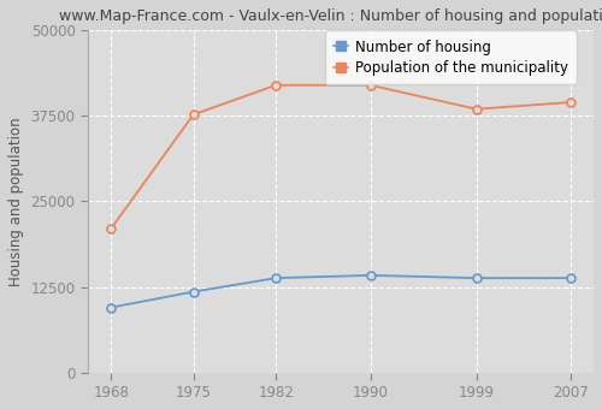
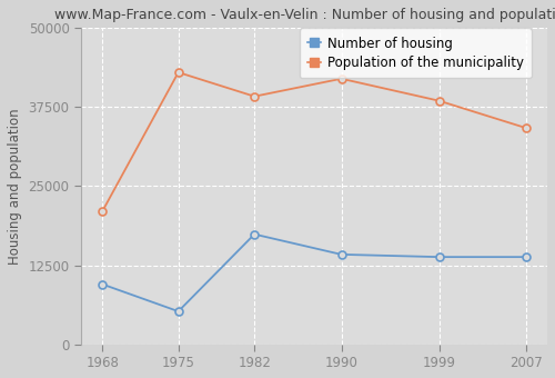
Number of housing/1975: 11800 -> 5200
Population of the municipality/1975: 37700 -> 43000
Number of housing/1982: 13800 -> 17400
Population of the municipality/1982: 42000 -> 39200
Population of the municipality/2007: 39500 -> 34200
